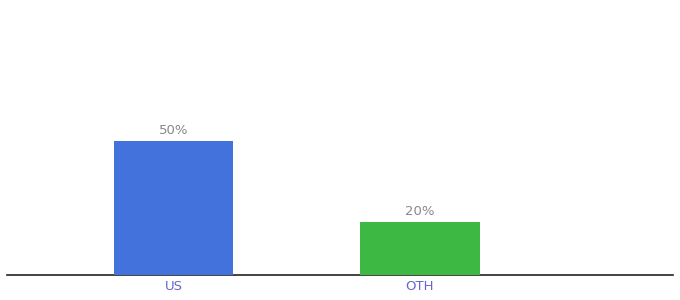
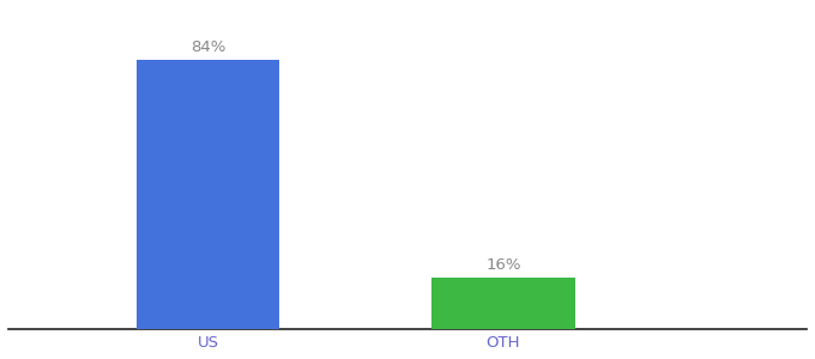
US: 50% -> 84%
OTH: 20% -> 16%
